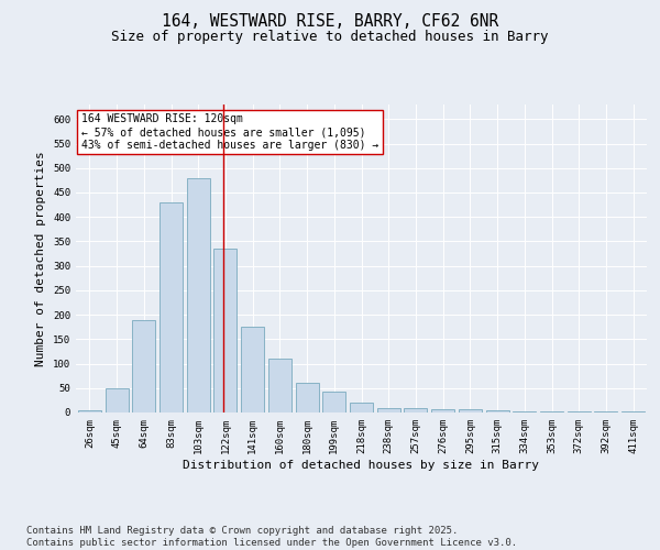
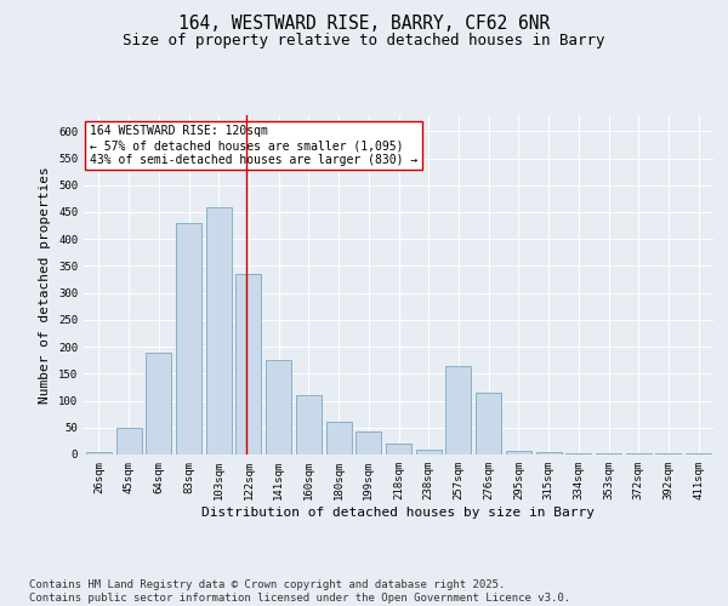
103sqm: 480 -> 460
257sqm: 10 -> 165
276sqm: 7 -> 115
